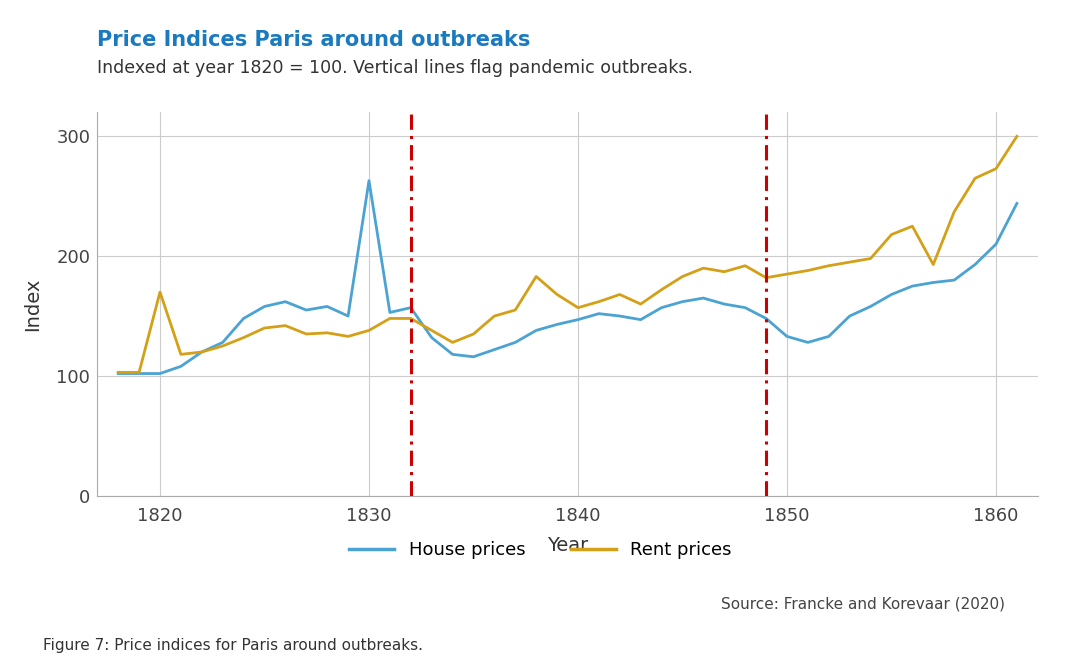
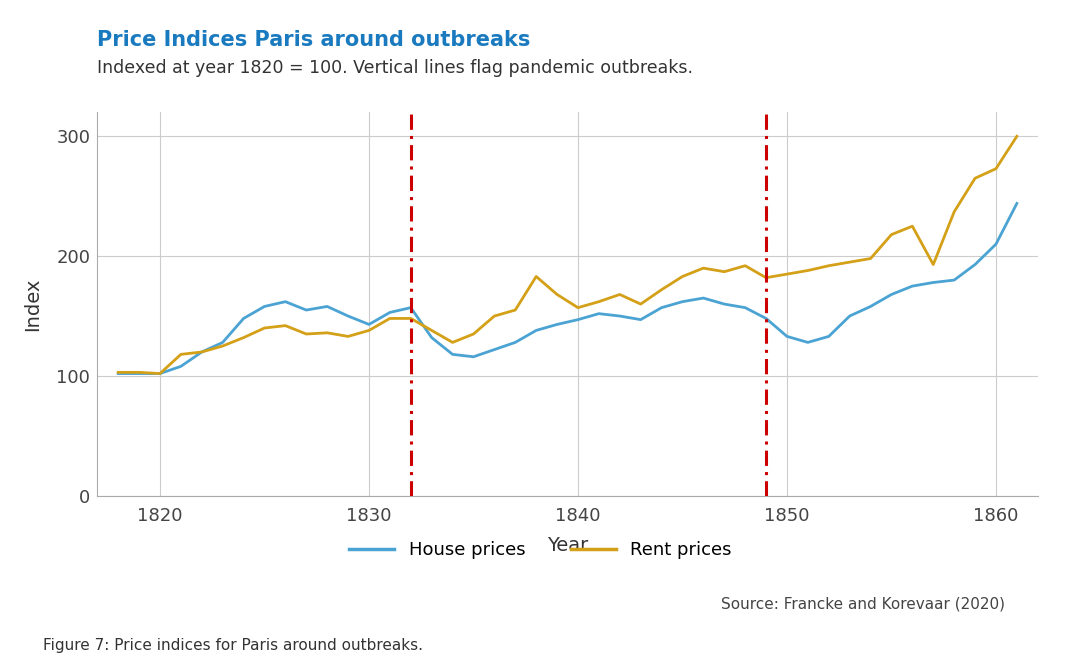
Rent prices/1820: 170 -> 102
House prices/1830: 263 -> 143
